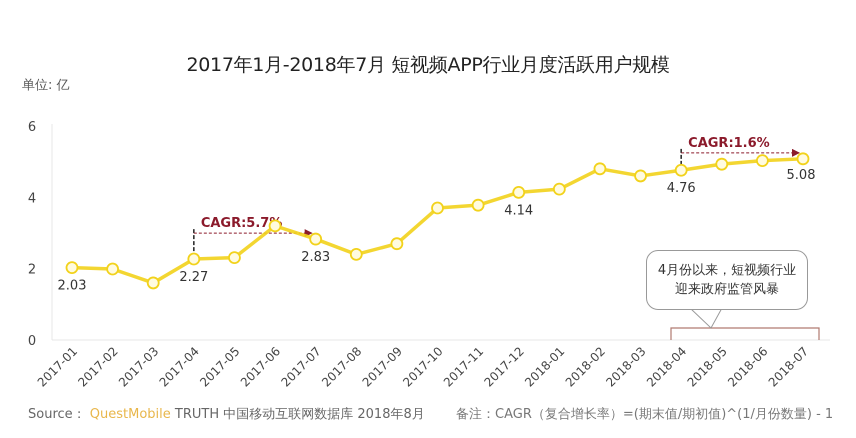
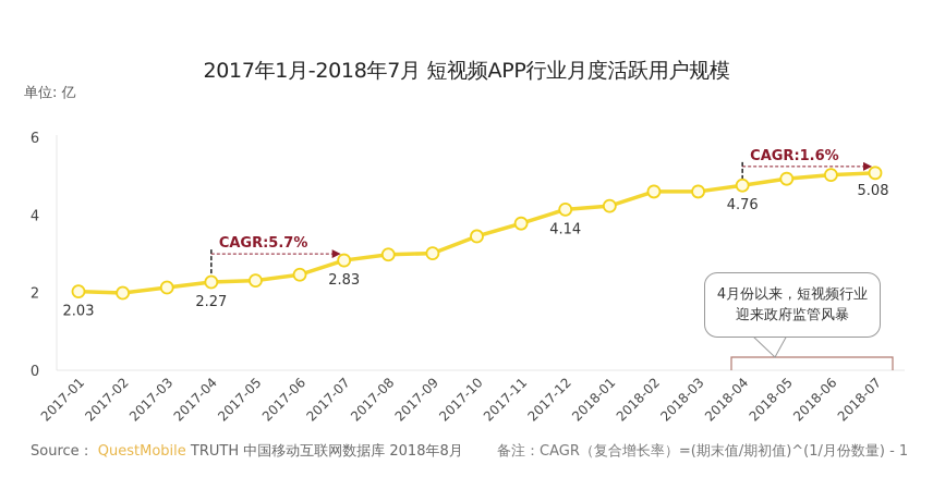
2017-03: 1.6 -> 2.1
2017-06: 3.2 -> 2.5
2017-08: 2.4 -> 3.0
2017-09: 2.7 -> 3.0
2017-10: 3.7 -> 3.5
2018-02: 4.8 -> 4.6
